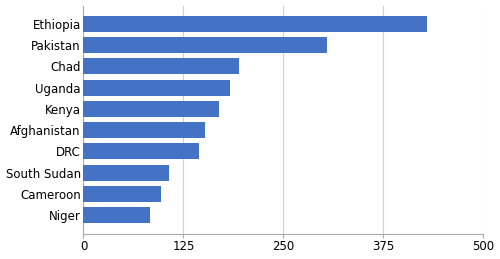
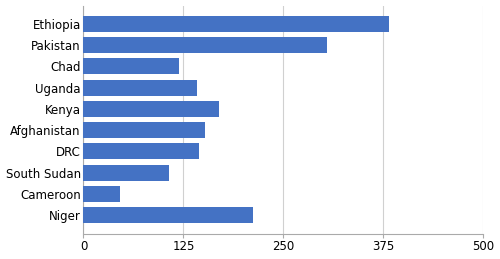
Ethiopia: 430 -> 382
Chad: 195 -> 120
Uganda: 183 -> 142
Cameroon: 97 -> 46
Niger: 83 -> 212
